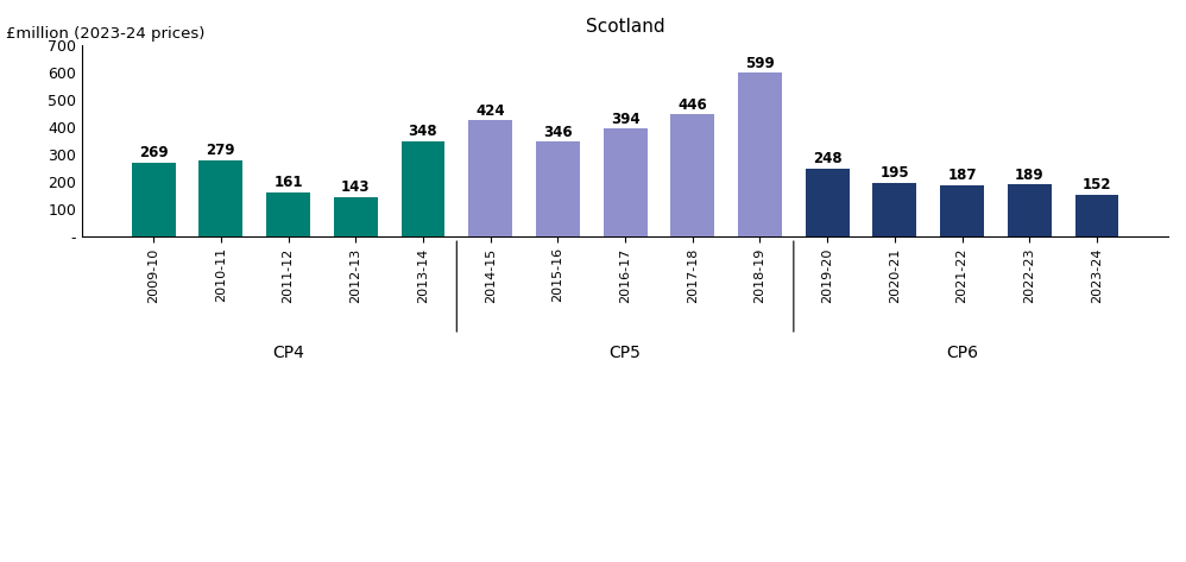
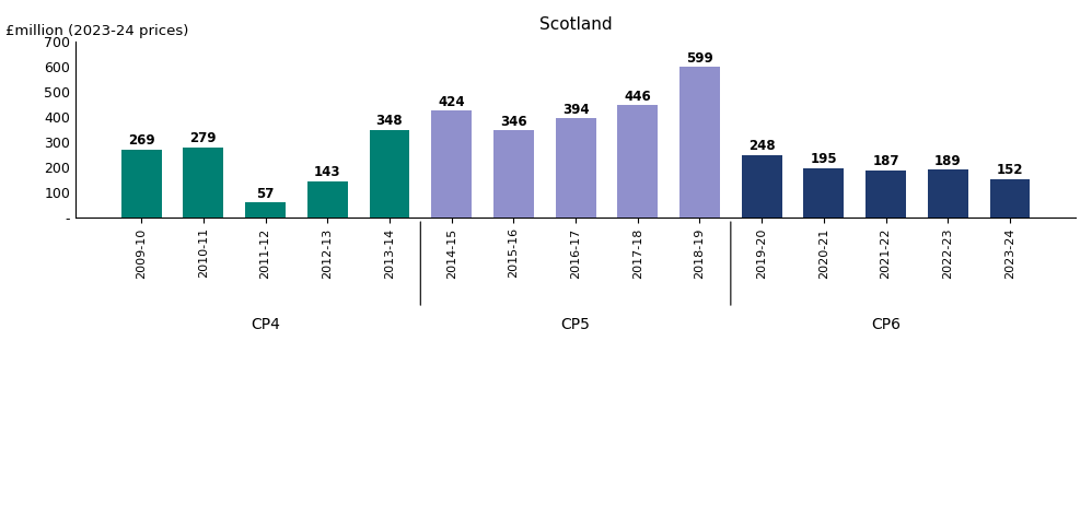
2011-12: 161 -> 57
